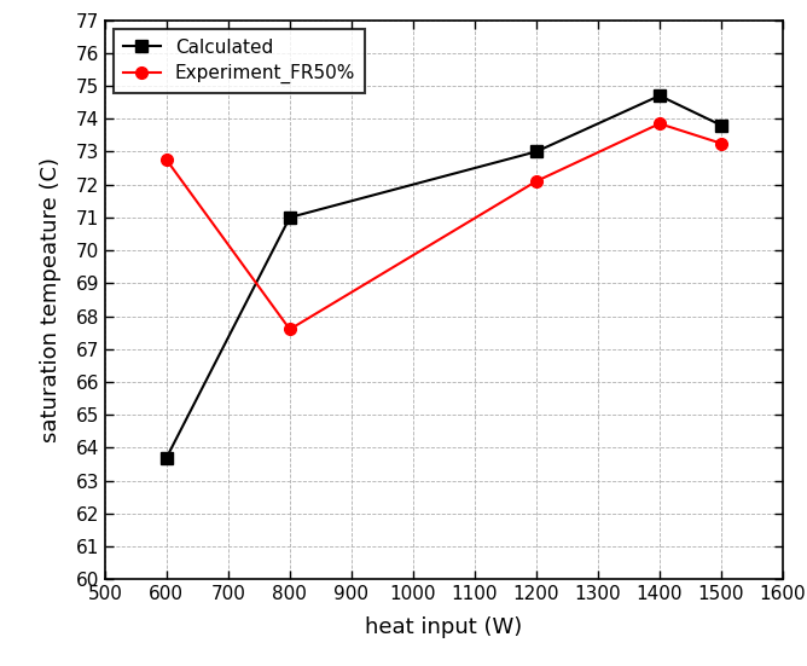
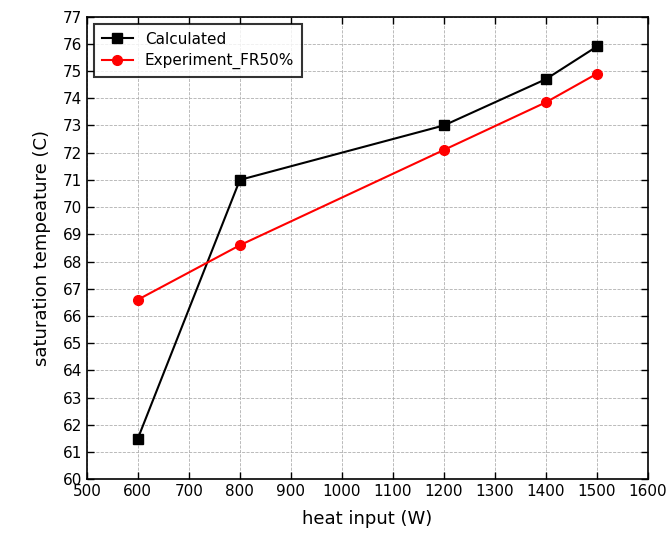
Calculated/600: 63.7 -> 61.5
Experiment_FR50%/600: 72.75 -> 66.60
Experiment_FR50%/800: 67.60 -> 68.60
Calculated/1500: 73.8 -> 75.9
Experiment_FR50%/1500: 73.25 -> 74.90
